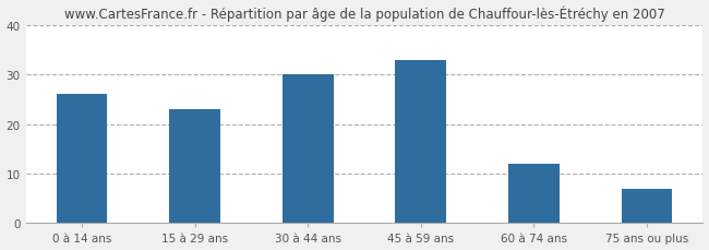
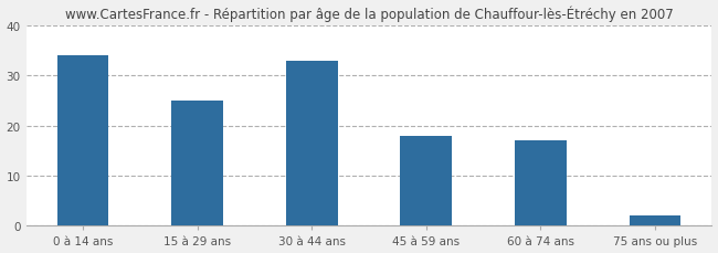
0 à 14 ans: 26 -> 34
15 à 29 ans: 23 -> 25
30 à 44 ans: 30 -> 33
45 à 59 ans: 33 -> 18
60 à 74 ans: 12 -> 17
75 ans ou plus: 7 -> 2
